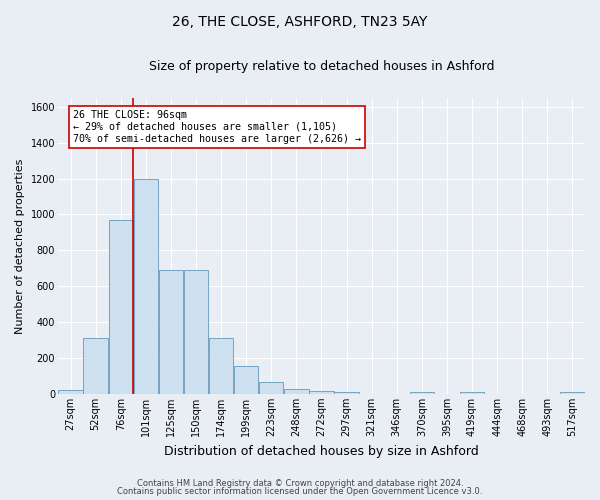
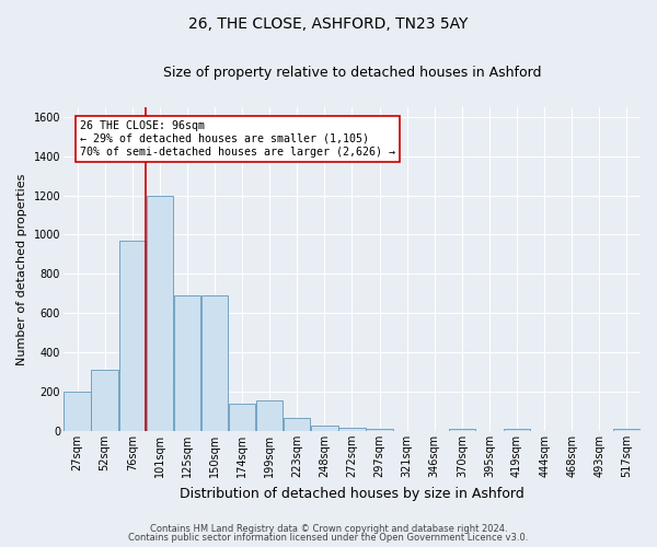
27sqm: 20 -> 200
174sqm: 310 -> 140
